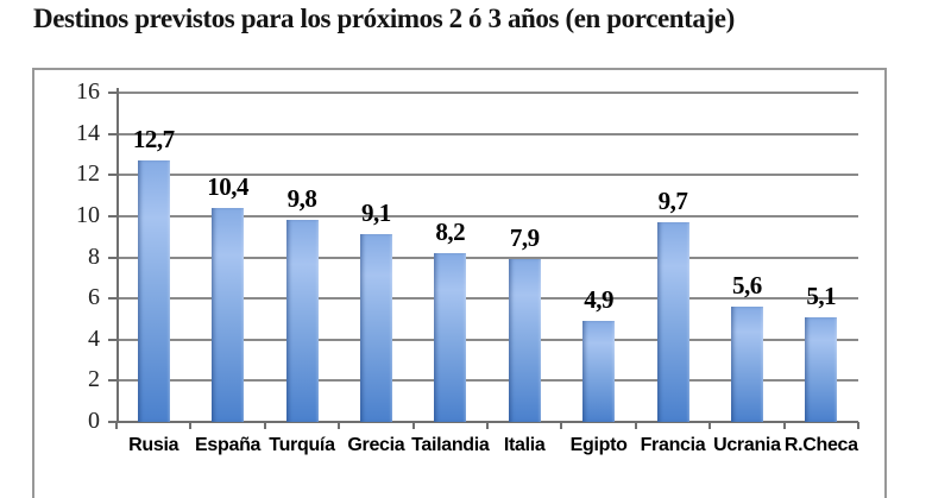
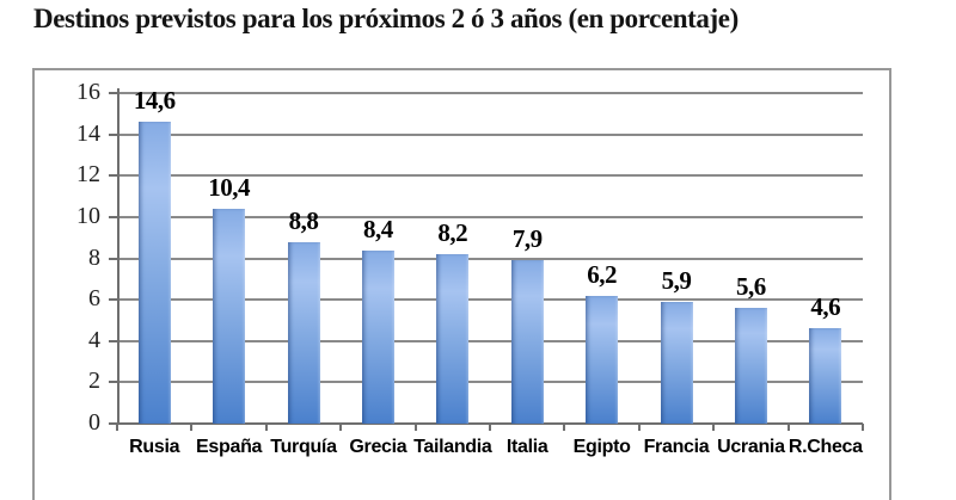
Rusia: 12,7 -> 14,6
Turquía: 9,8 -> 8,8
Grecia: 9,1 -> 8,4
Egipto: 4,9 -> 6,2
Francia: 9,7 -> 5,9
R.Checa: 5,1 -> 4,6
